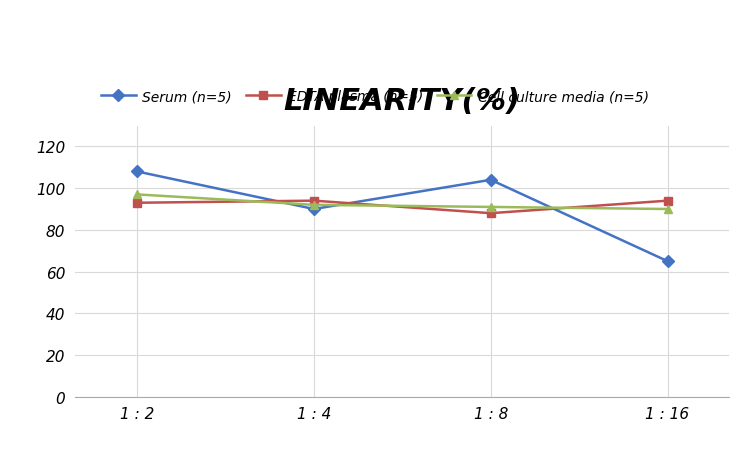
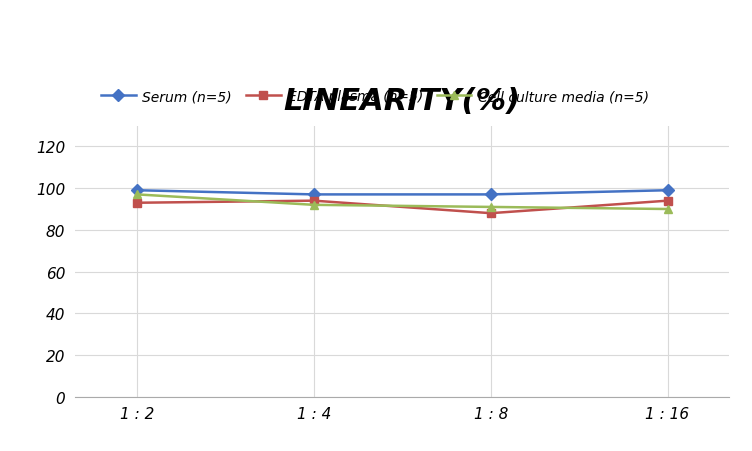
Serum (n=5)/1 : 2: 108 -> 99
Serum (n=5)/1 : 4: 90 -> 97
Serum (n=5)/1 : 8: 104 -> 97
Serum (n=5)/1 : 16: 65 -> 99
